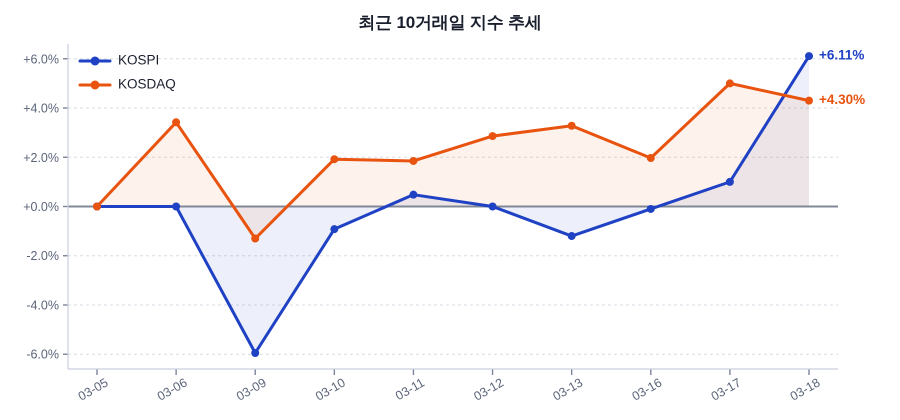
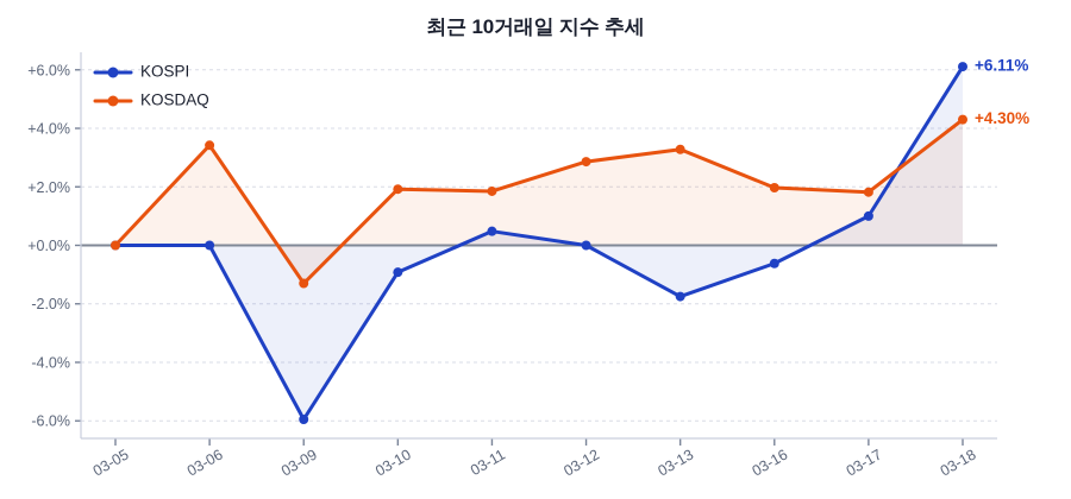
KOSPI/03-13: -1.2% -> -1.8%
KOSPI/03-16: -0.1% -> -0.6%
KOSDAQ/03-17: 5.0% -> 1.8%
